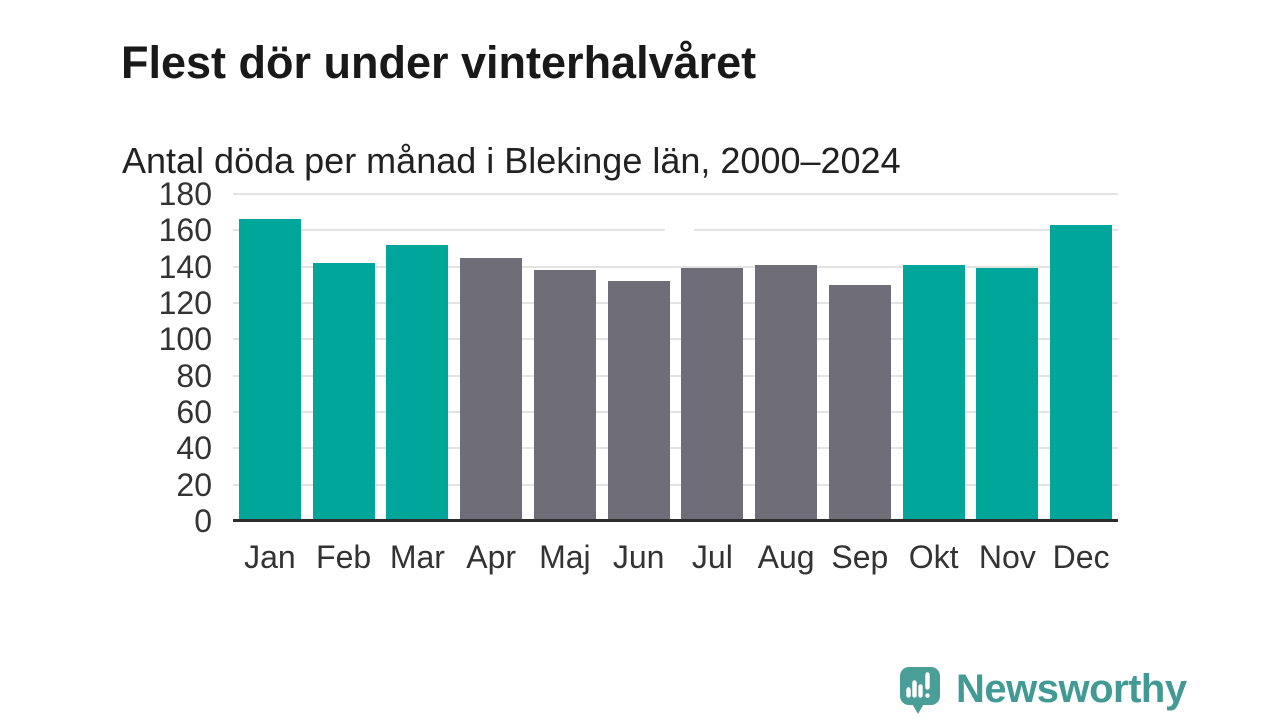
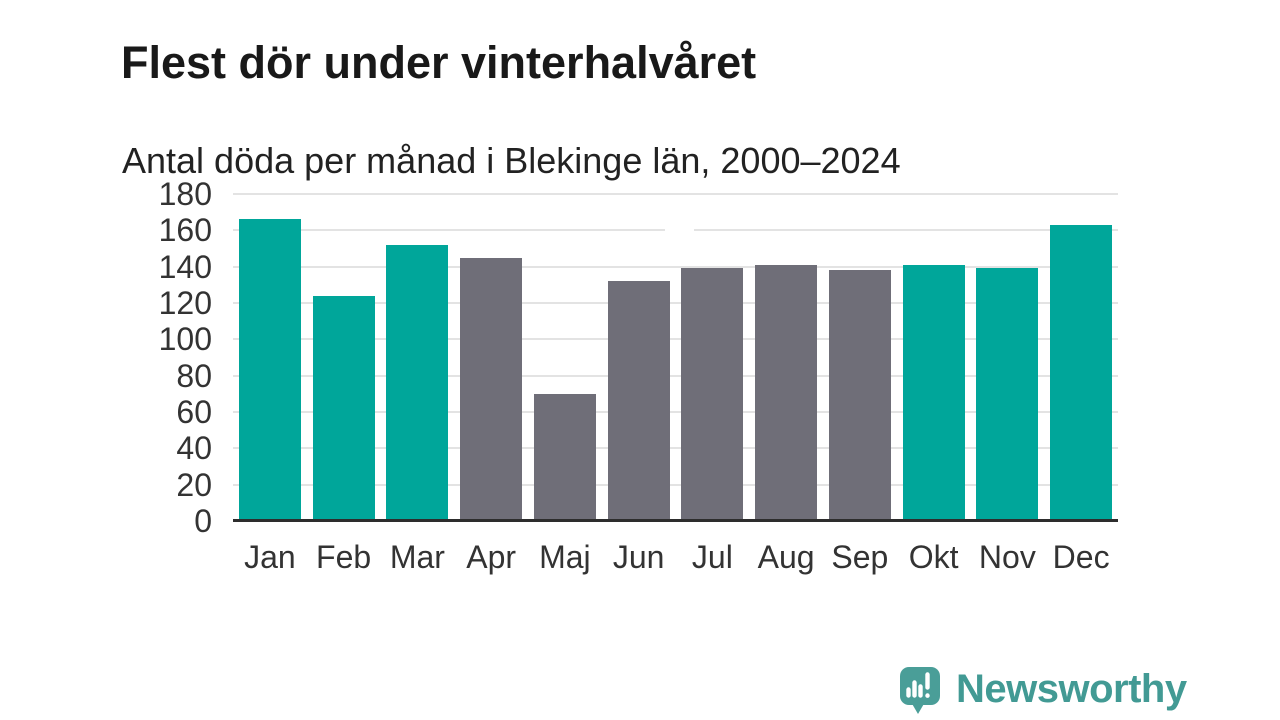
Feb: 142 -> 124
Maj: 138 -> 70
Sep: 130 -> 138
